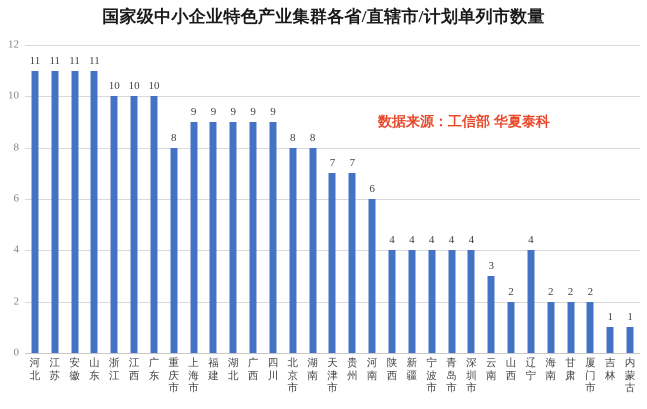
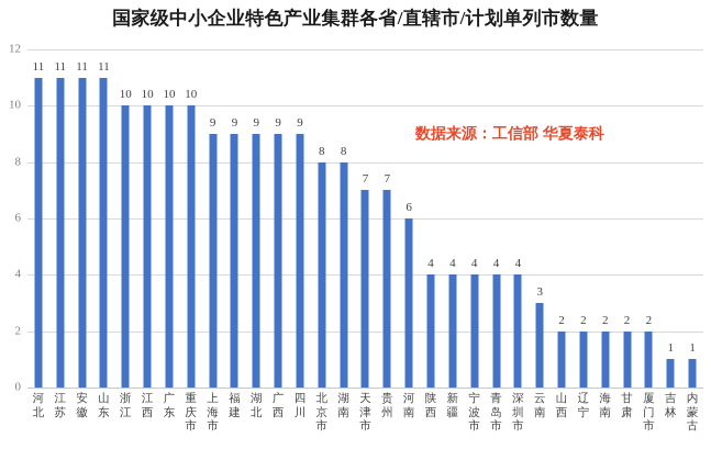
重庆市: 8 -> 10
辽宁: 4 -> 2
